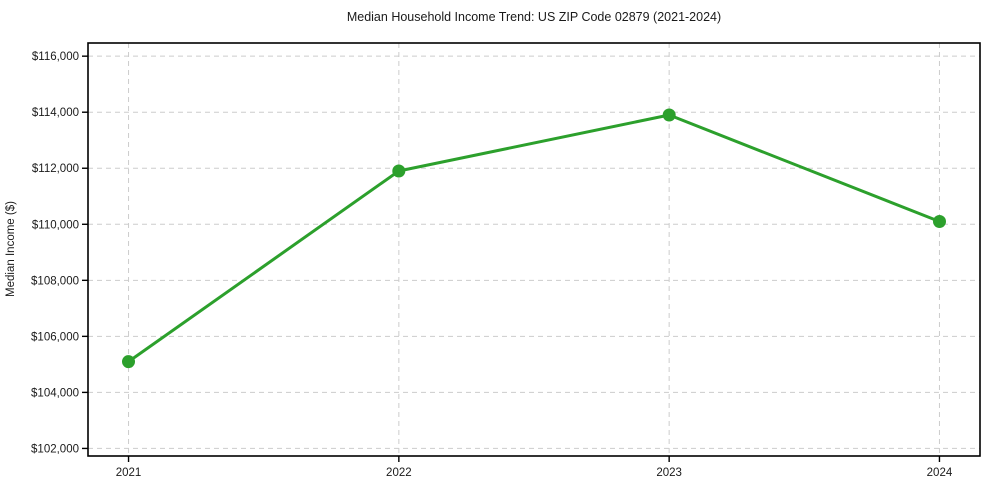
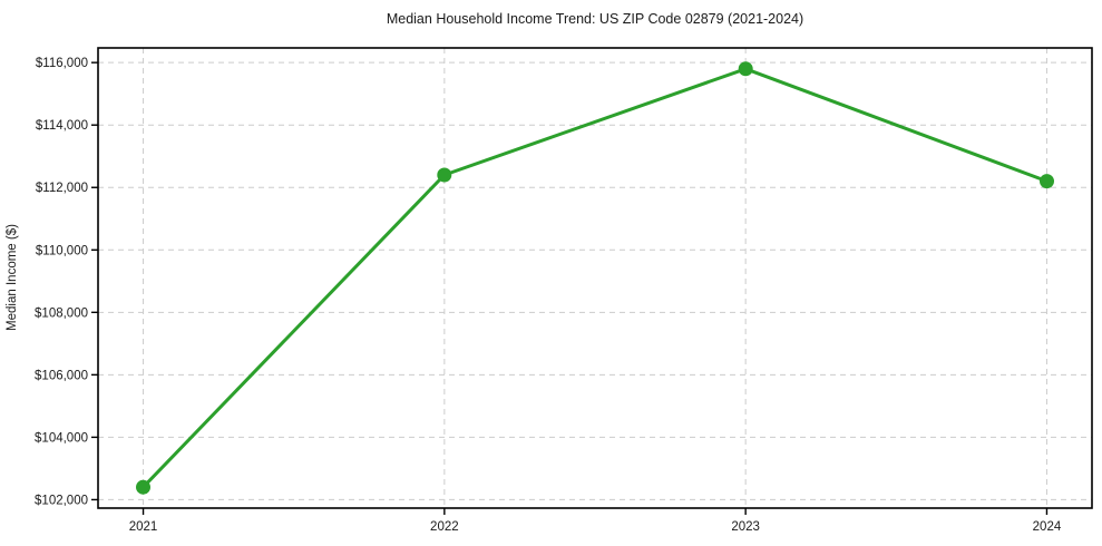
2021: $105100 -> $102400
2022: $111900 -> $112400
2023: $113900 -> $115800
2024: $110100 -> $112200
